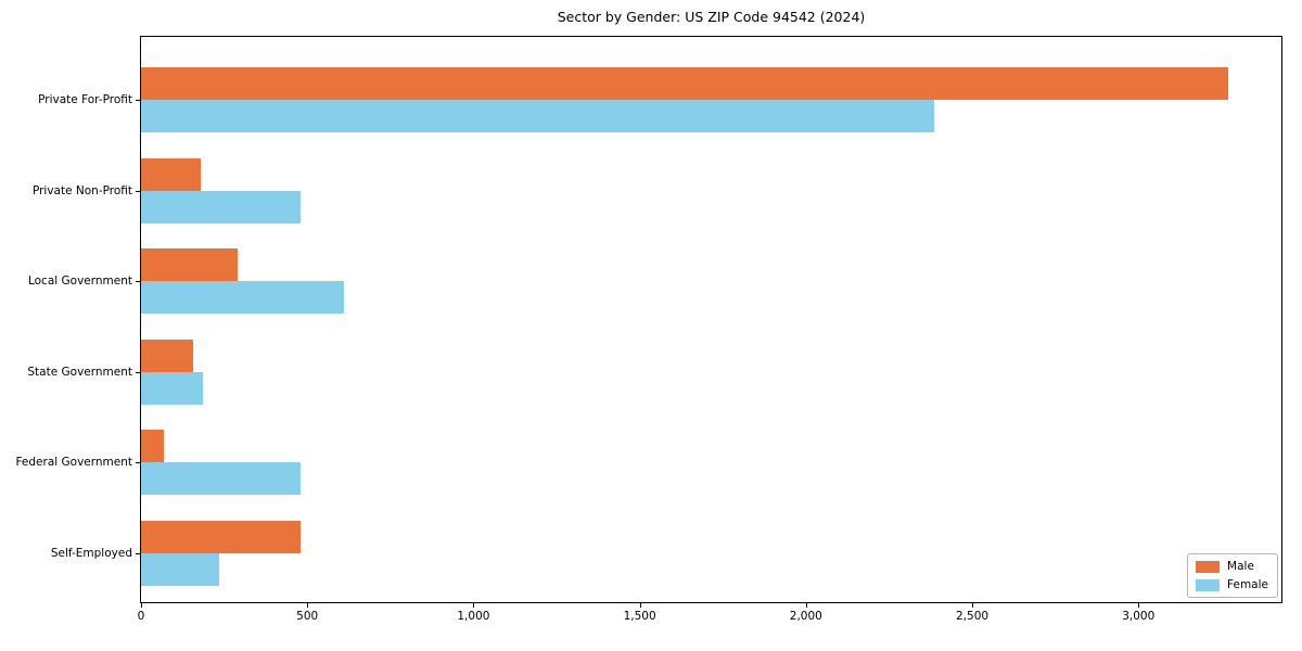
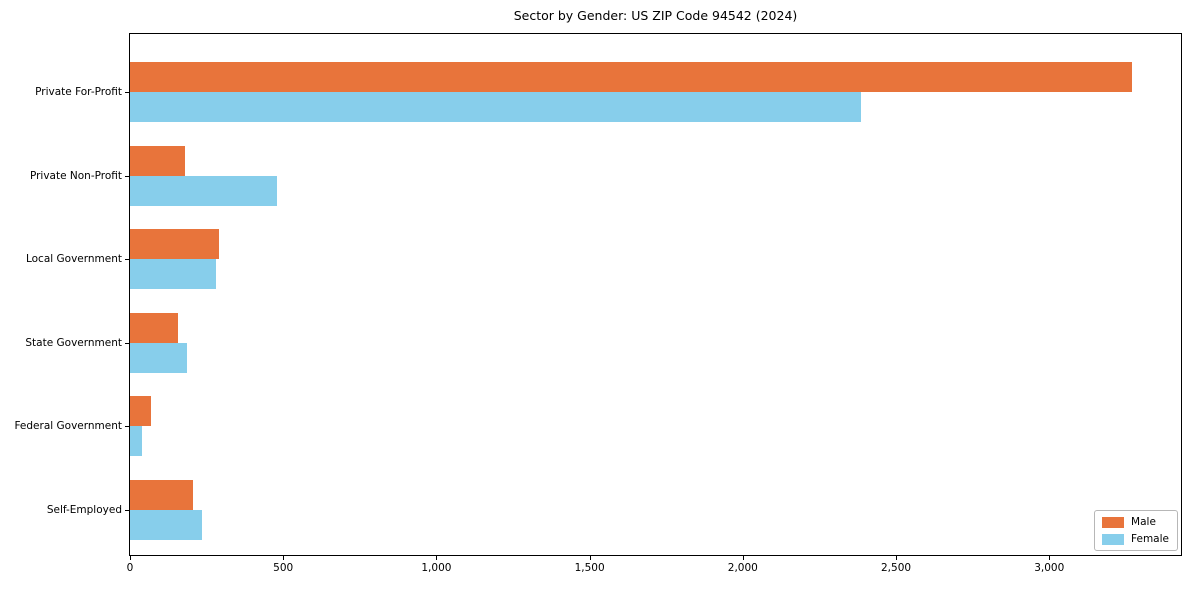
Female/Local Government: 610 -> 280
Female/Federal Government: 480 -> 40
Male/Self-Employed: 480 -> 200
